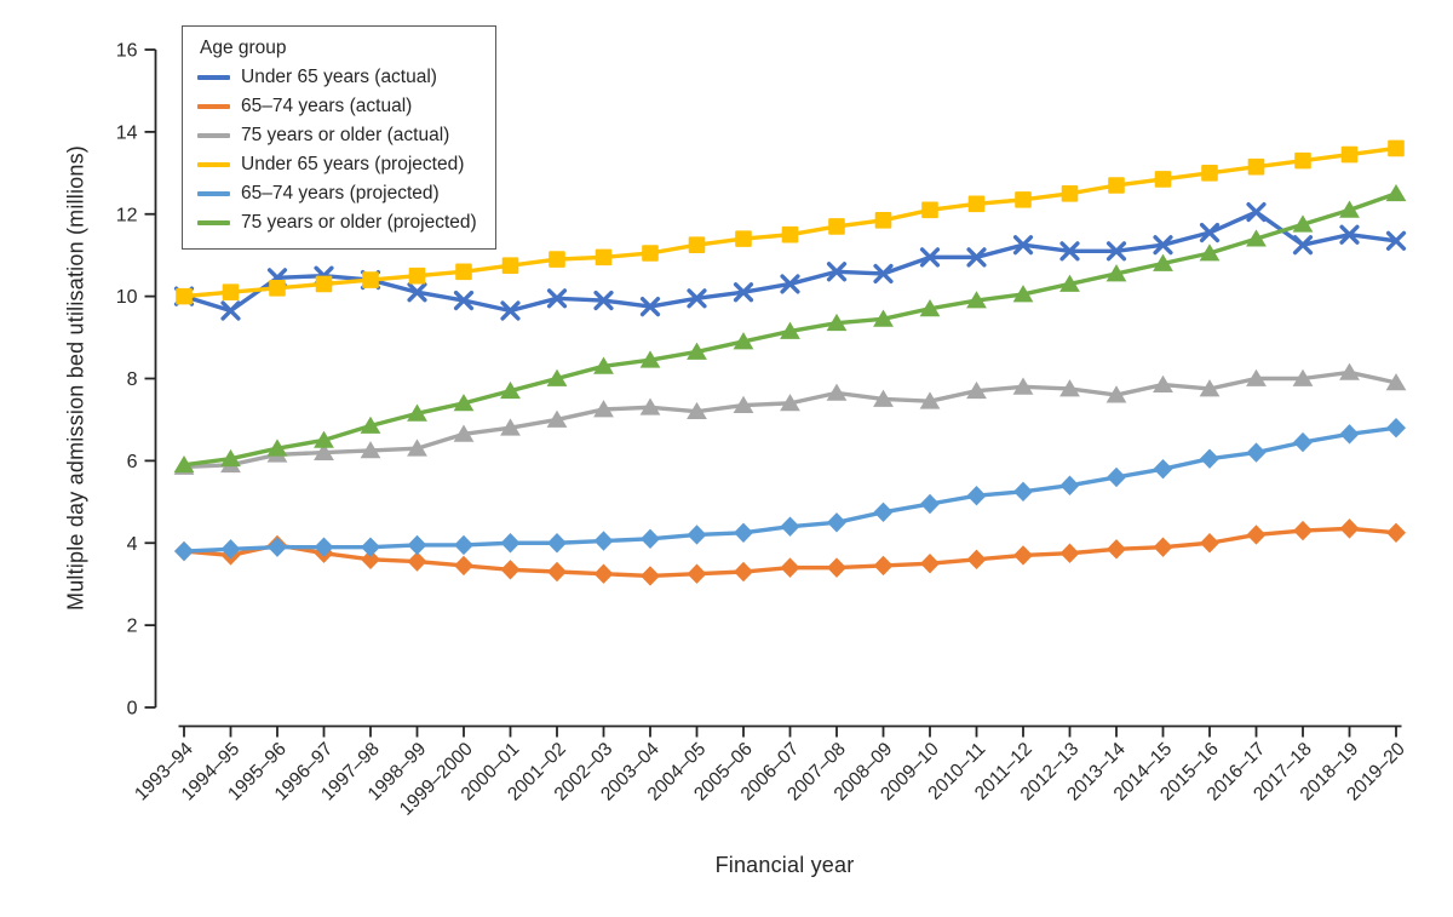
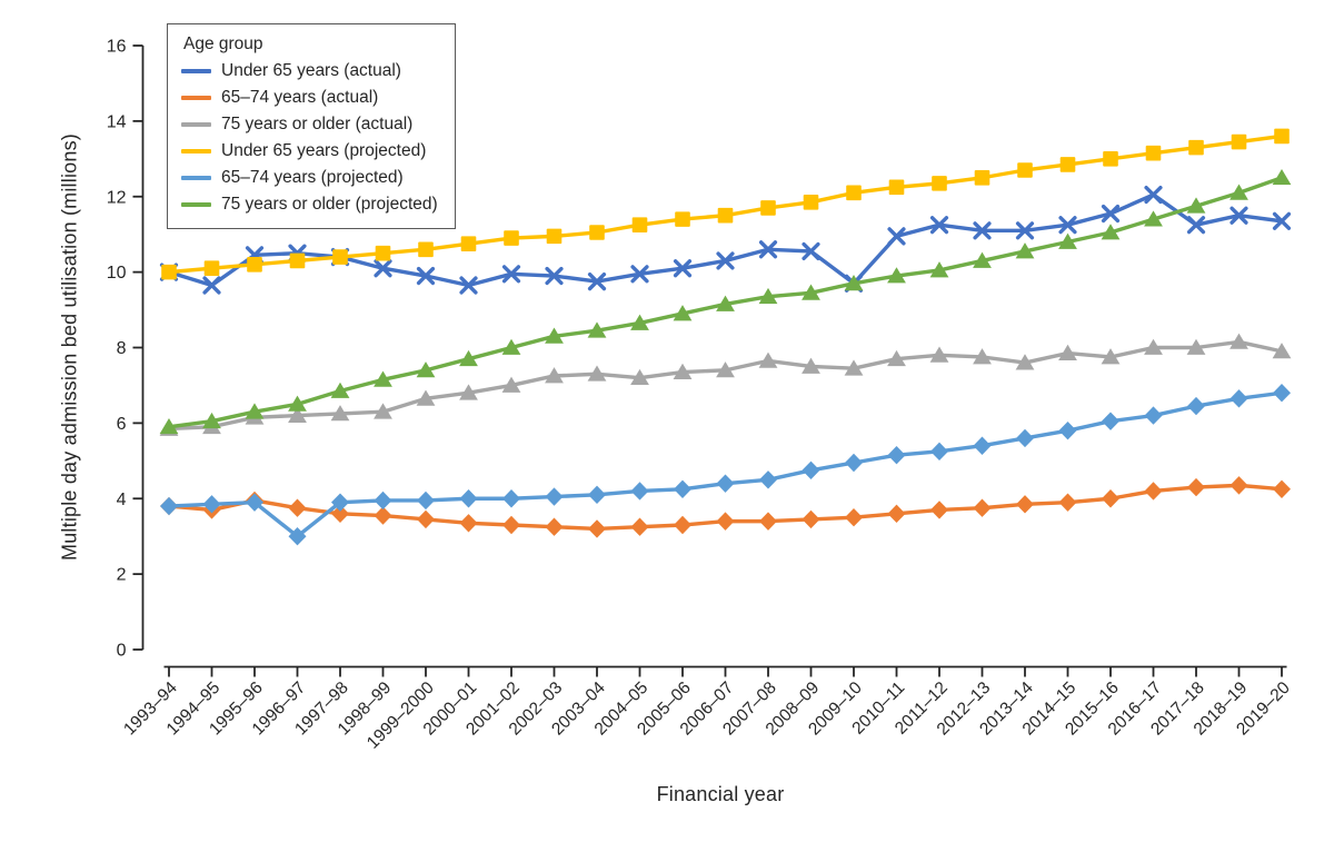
65–74 years (projected)/1996–97: 3.9 -> 3.0
Under 65 years (actual)/2009–10: 10.9 -> 9.7
